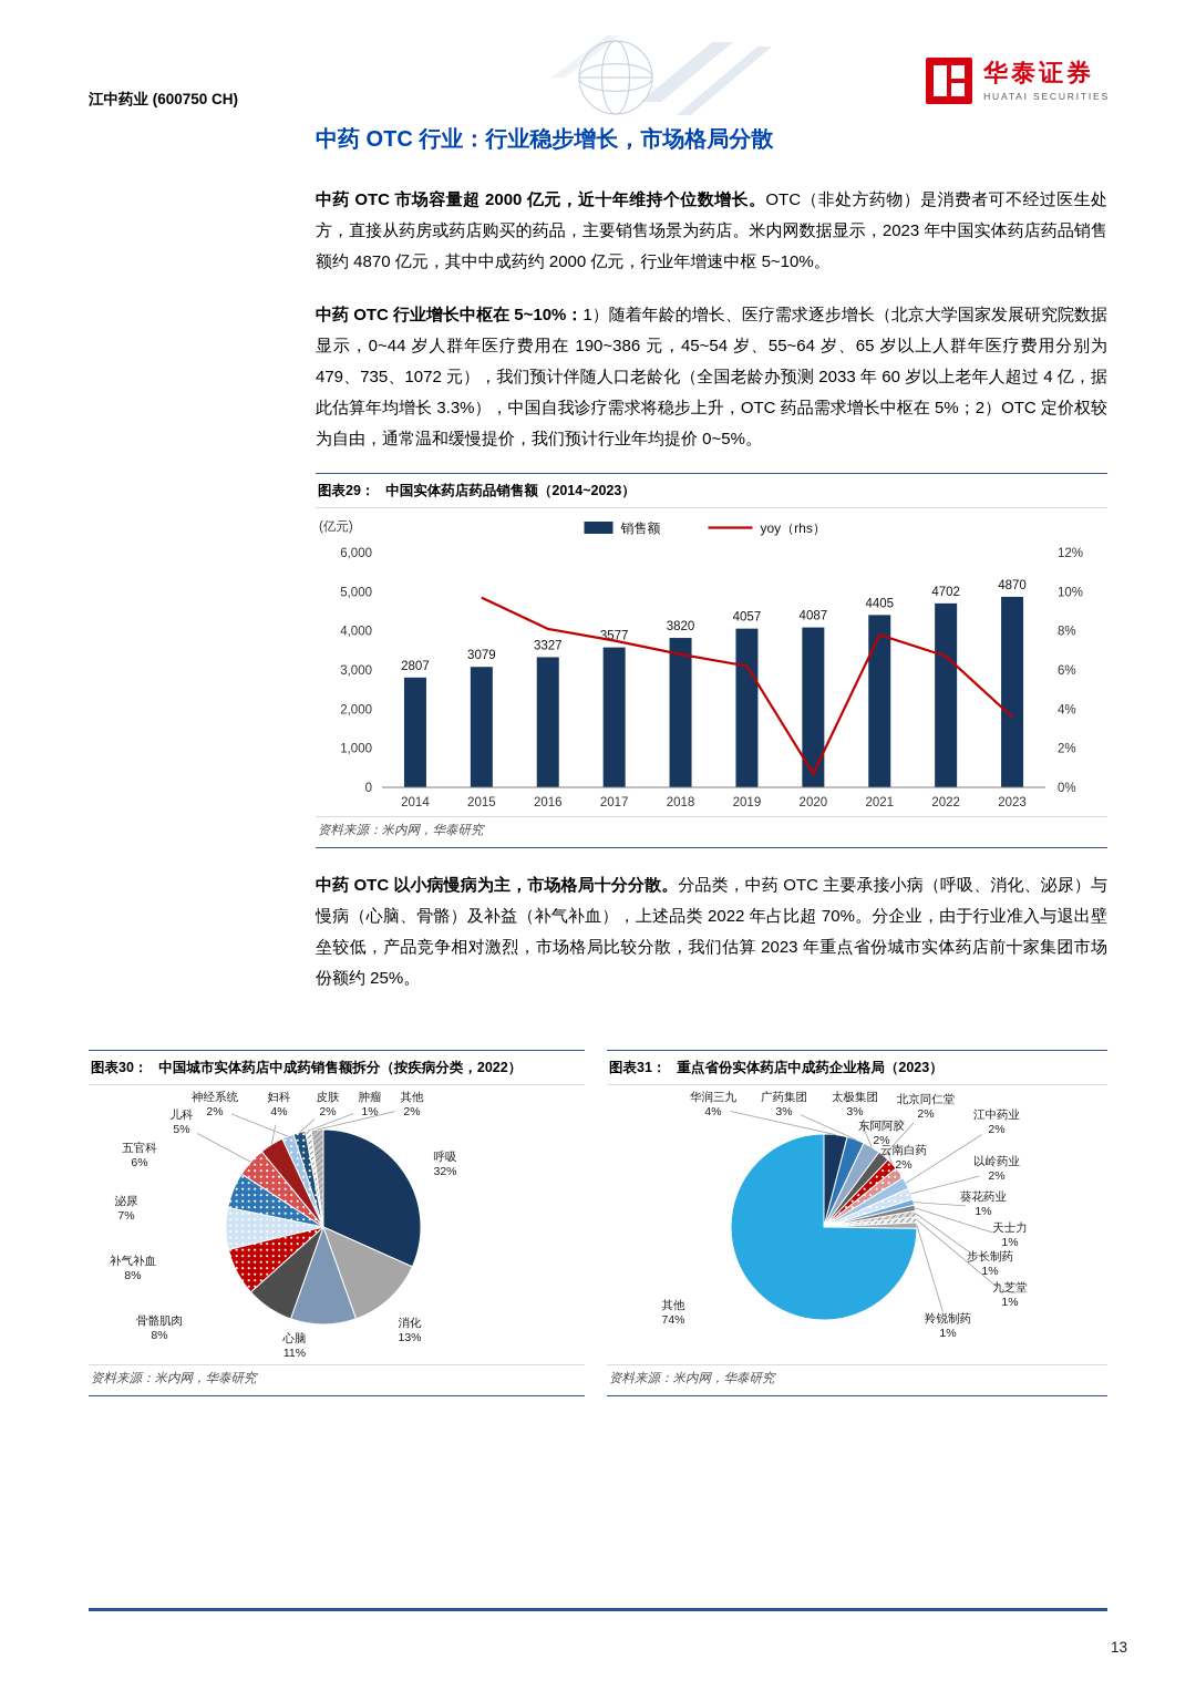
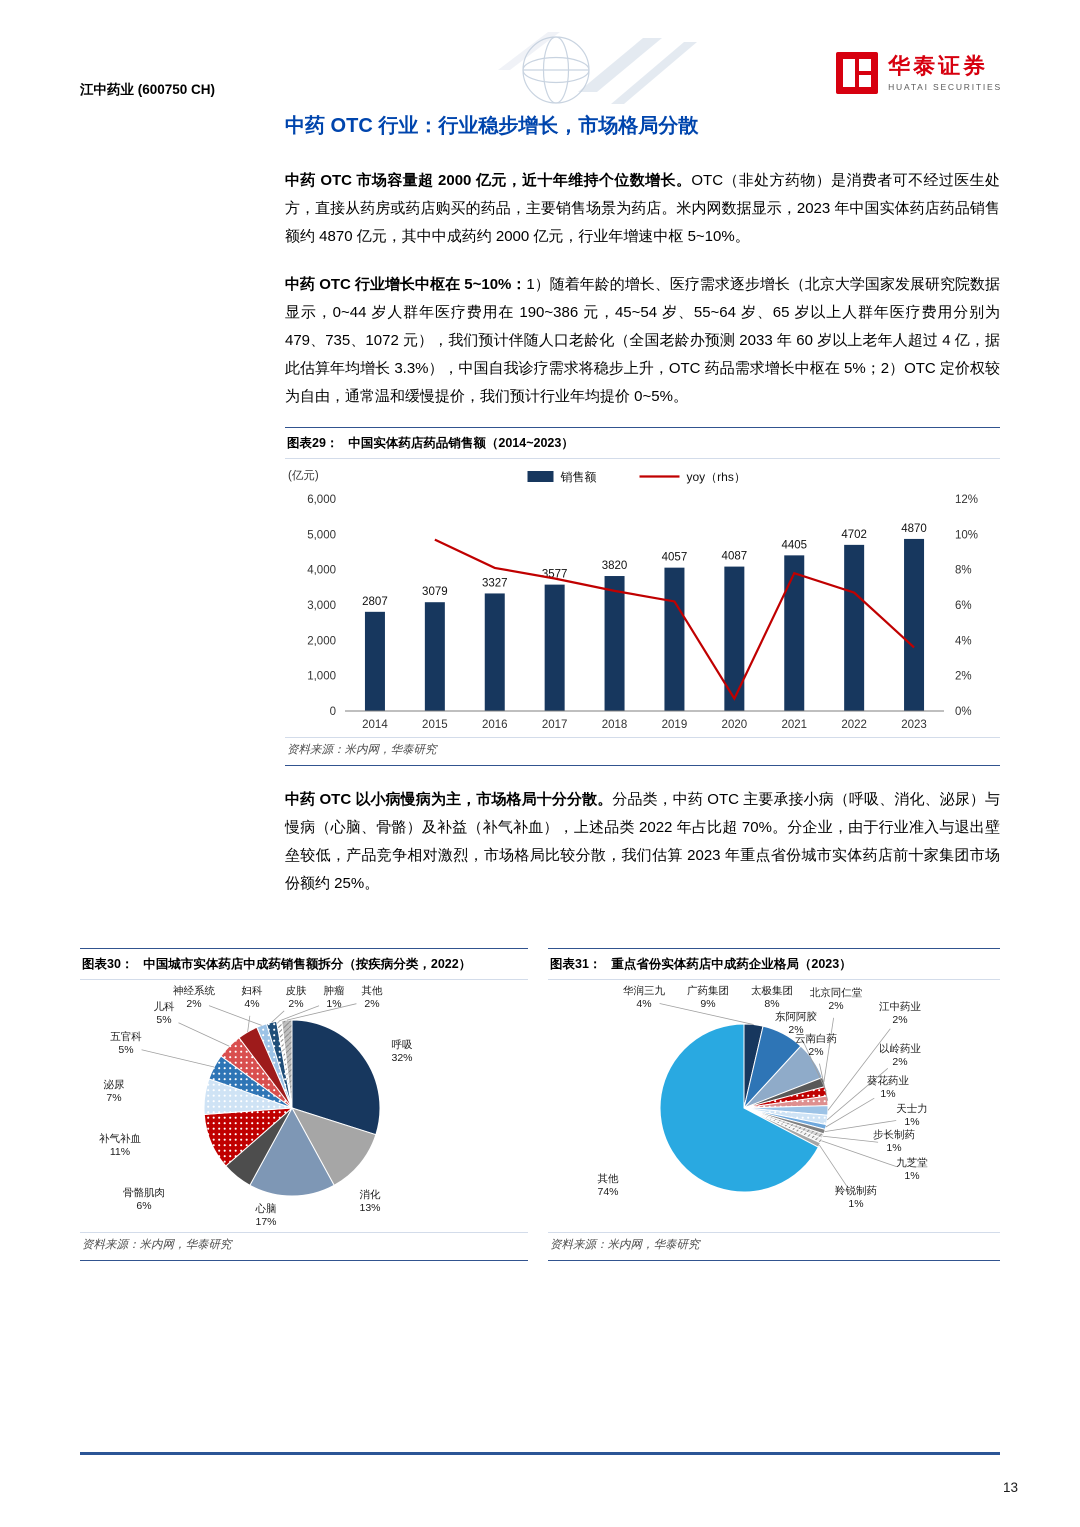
中国城市实体药店中成药销售额拆分（按疾病分类，2022）/心脑: 11% -> 17%
中国城市实体药店中成药销售额拆分（按疾病分类，2022）/骨骼肌肉: 8% -> 6%
中国城市实体药店中成药销售额拆分（按疾病分类，2022）/补气补血: 8% -> 11%
中国城市实体药店中成药销售额拆分（按疾病分类，2022）/五官科: 6% -> 5%
重点省份实体药店中成药企业格局（2023）/广药集团: 3% -> 9%
重点省份实体药店中成药企业格局（2023）/太极集团: 3% -> 8%
